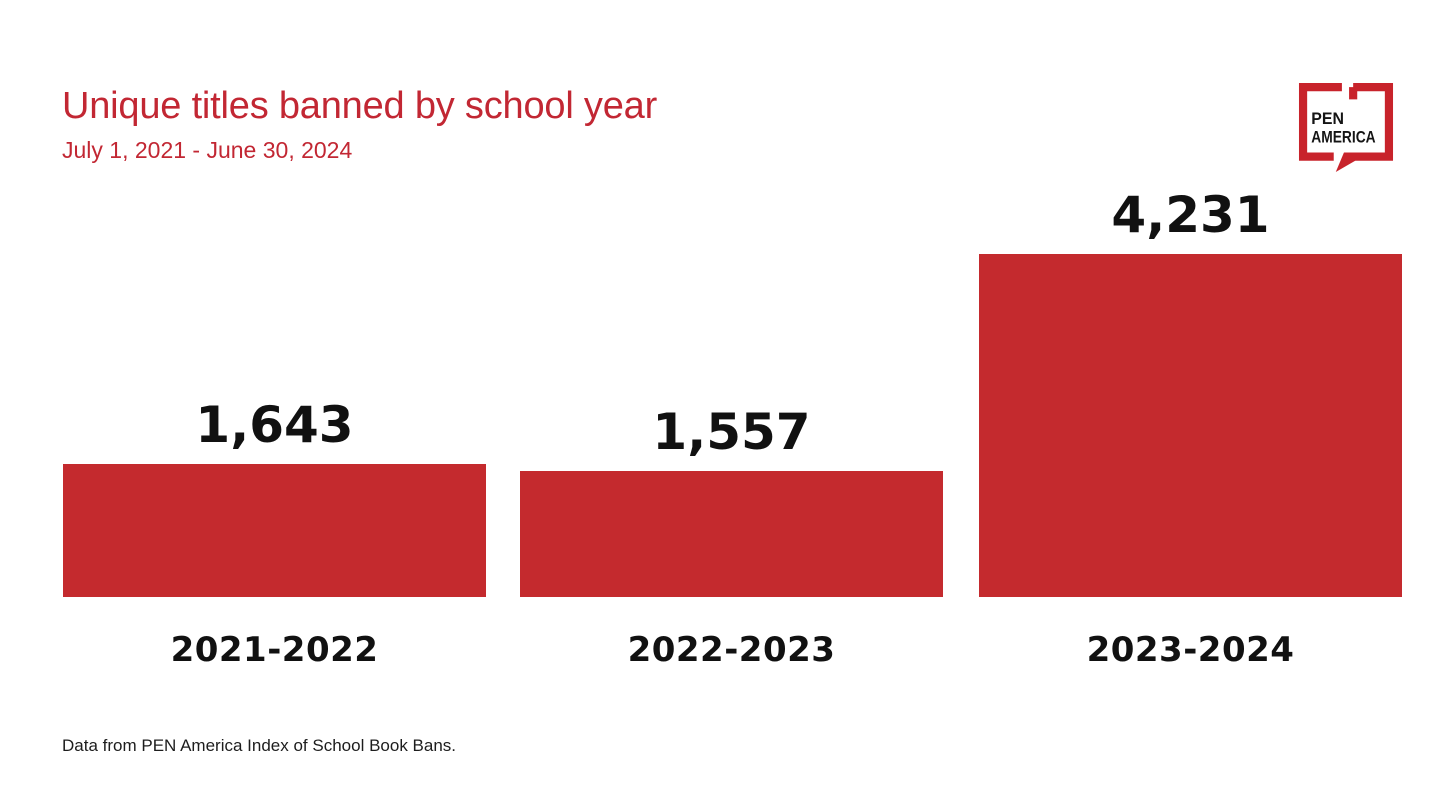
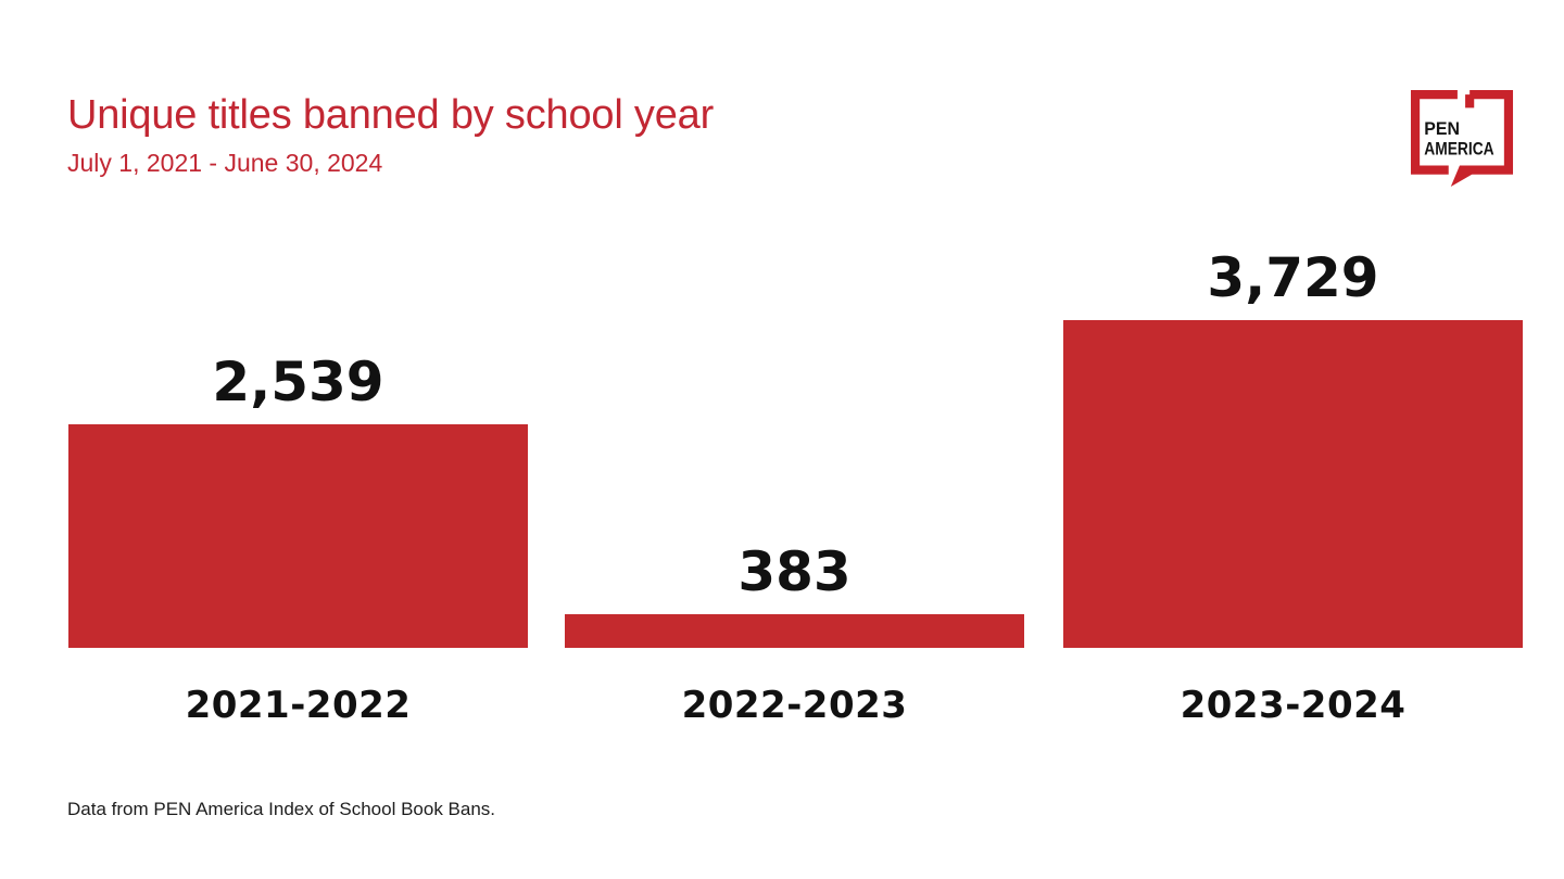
2021-2022: 1,643 -> 2,539
2022-2023: 1,557 -> 383
2023-2024: 4,231 -> 3,729
